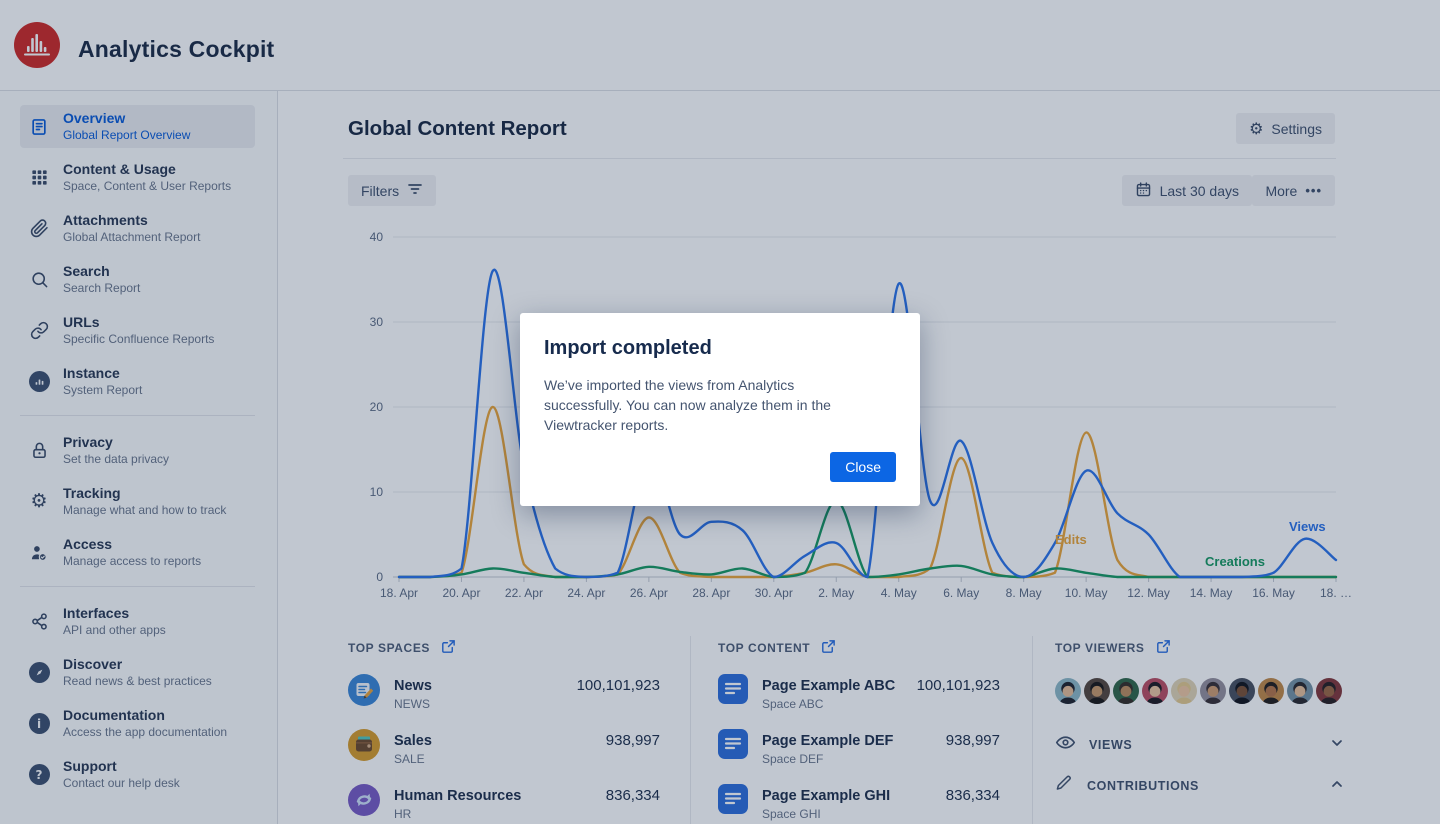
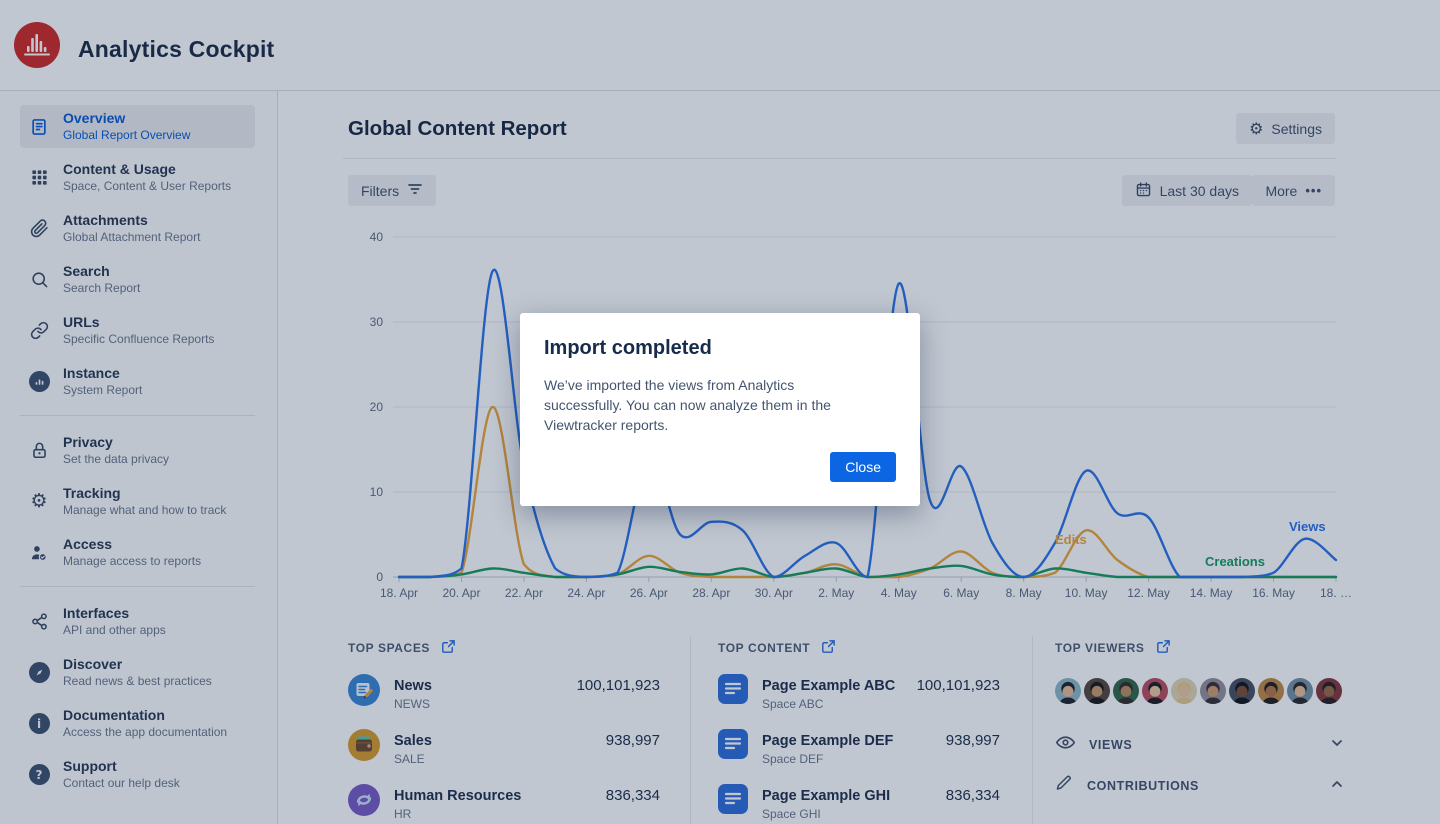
Edits/26. Apr: 7 -> 2
Creations/2. May: 9 -> 1
Edits/6. May: 14 -> 3
Views/6. May: 16 -> 13
Edits/10. May: 17 -> 6
Views/12. May: 5 -> 7
